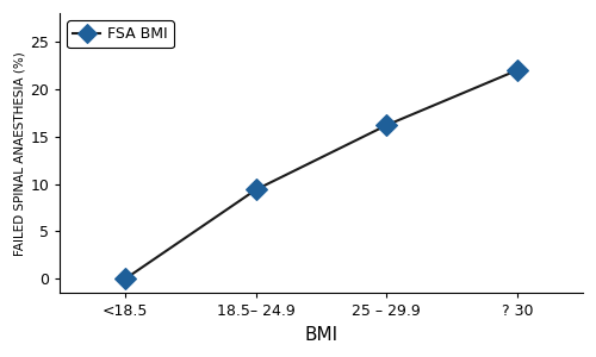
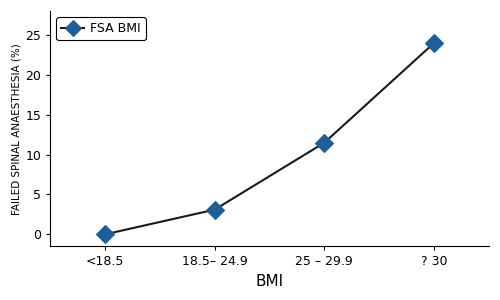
18.5– 24.9: 9.4 -> 3.1
25 – 29.9: 16.2 -> 11.5
? 30: 22.0 -> 24.0
